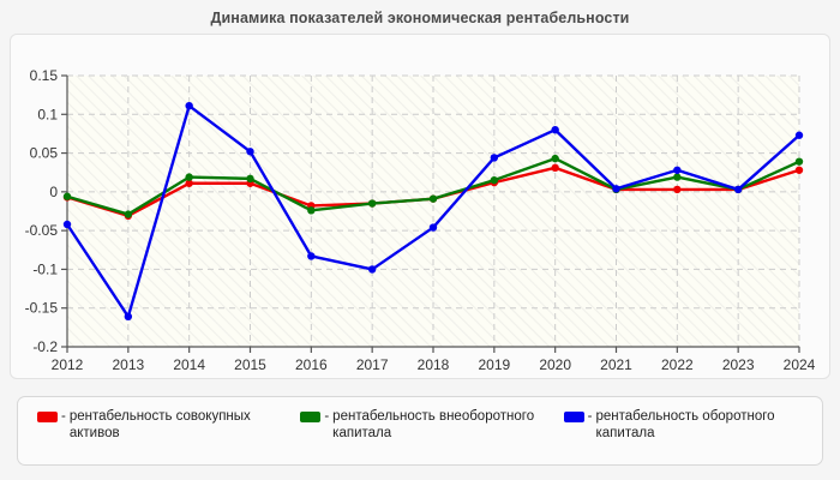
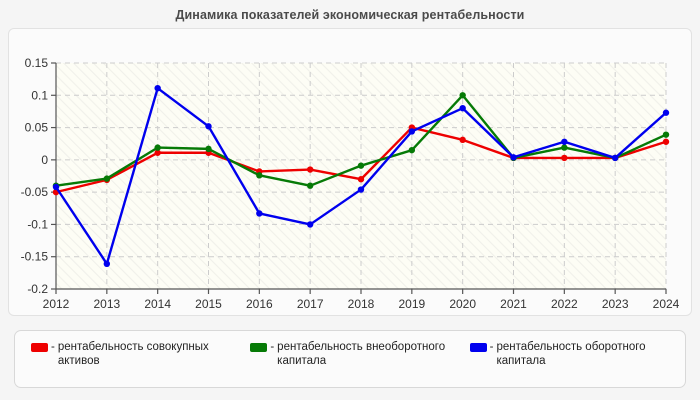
рентабельность совокупных активов/2012: -0.01 -> -0.05
рентабельность внеоборотного капитала/2012: -0.01 -> -0.04
рентабельность внеоборотного капитала/2017: -0.01 -> -0.04
рентабельность совокупных активов/2018: -0.01 -> -0.03
рентабельность совокупных активов/2019: 0.01 -> 0.05
рентабельность внеоборотного капитала/2020: 0.04 -> 0.10
